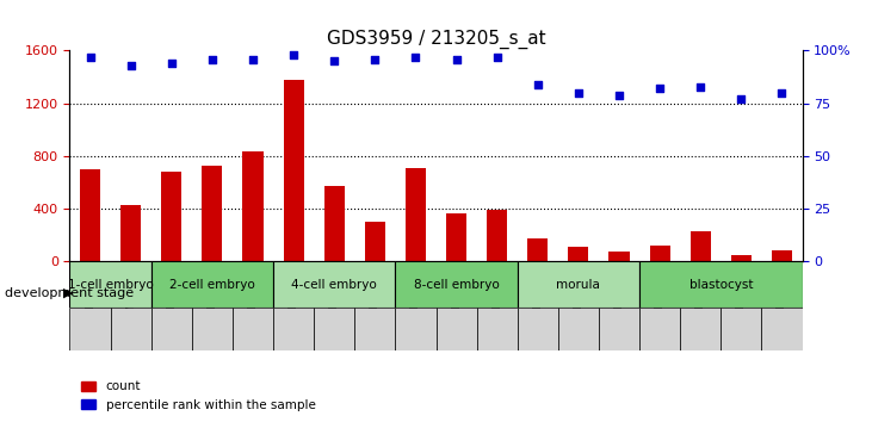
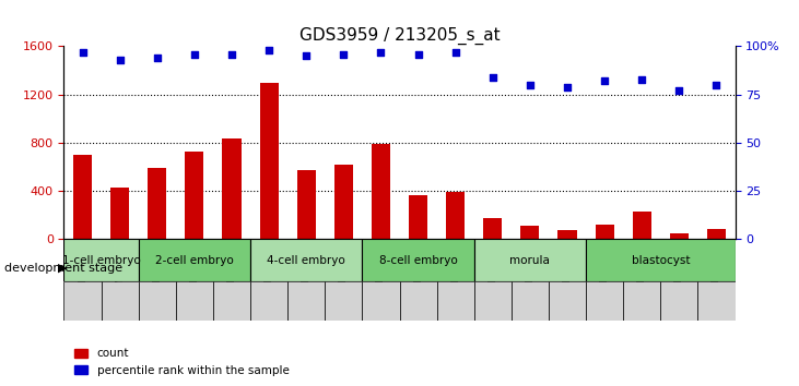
count/GSM456645: 680 -> 590
count/GSM456648: 1380 -> 1300
count/GSM456650: 300 -> 620
count/GSM456651: 710 -> 790
